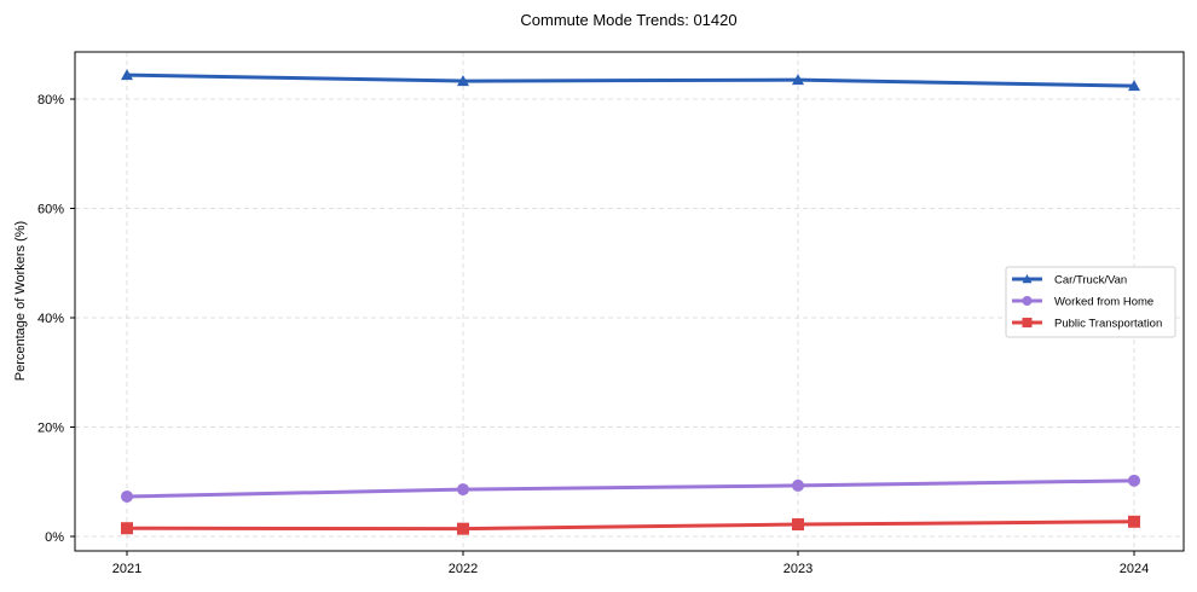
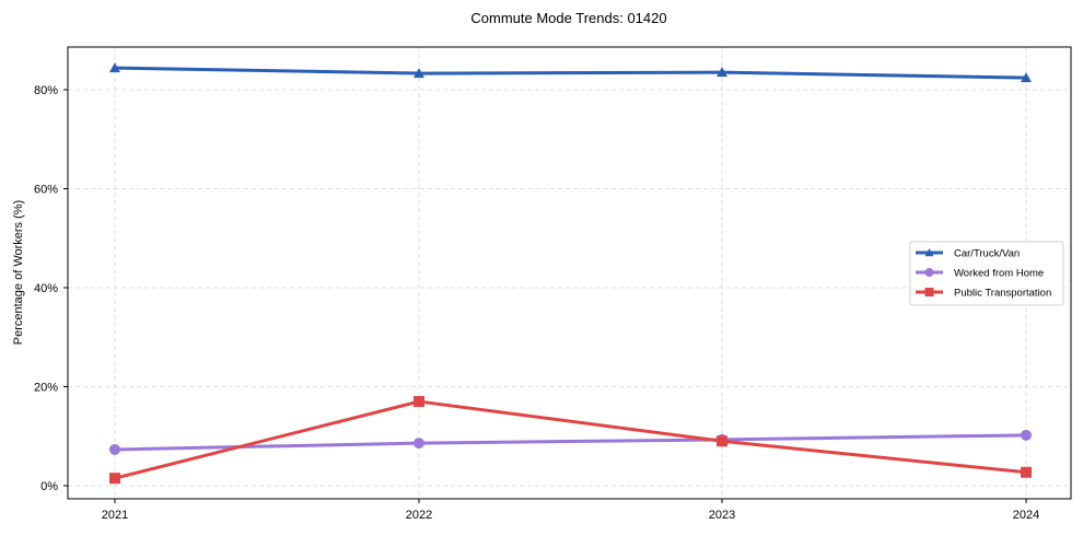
Public Transportation/2022: 1% -> 17%
Public Transportation/2023: 2% -> 9%
